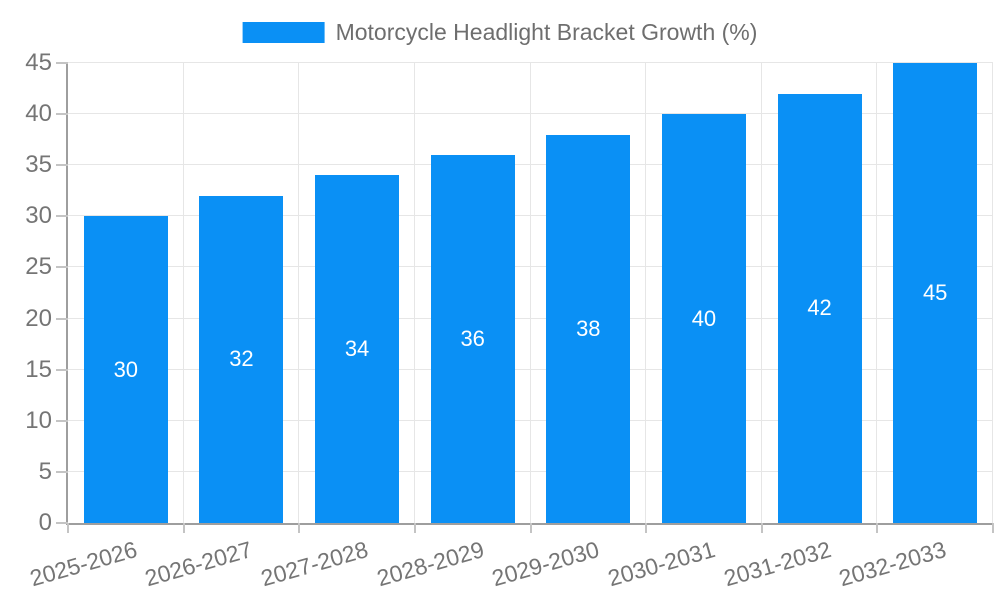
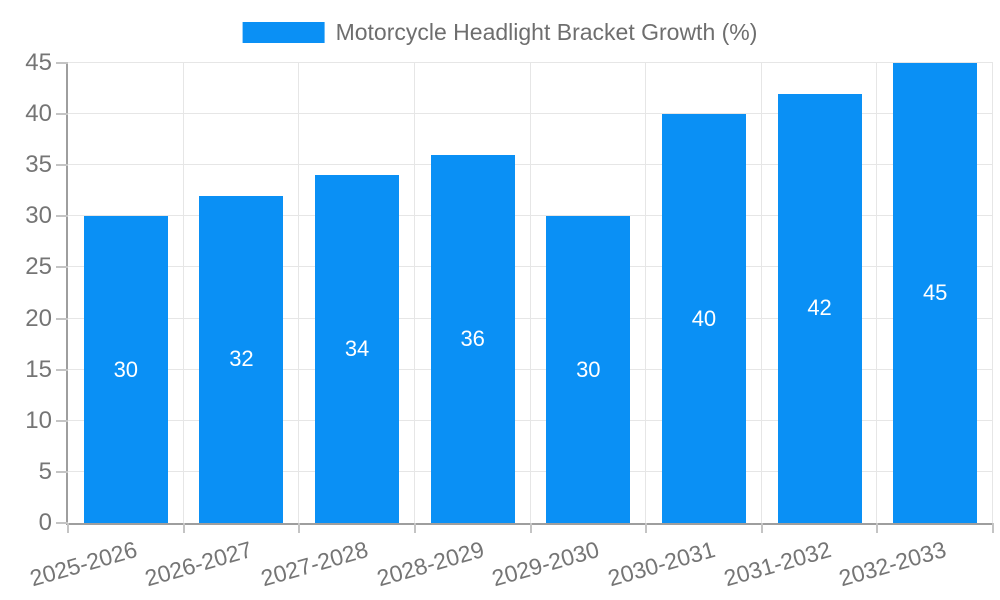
2029-2030: 38 -> 30
